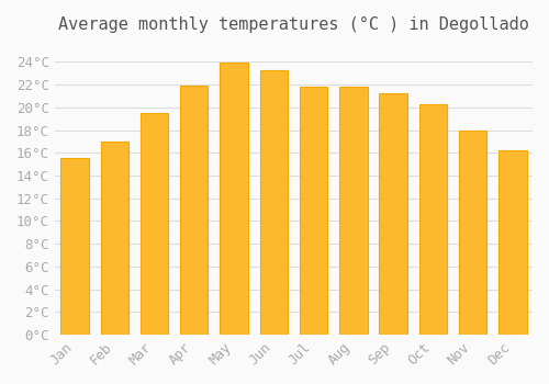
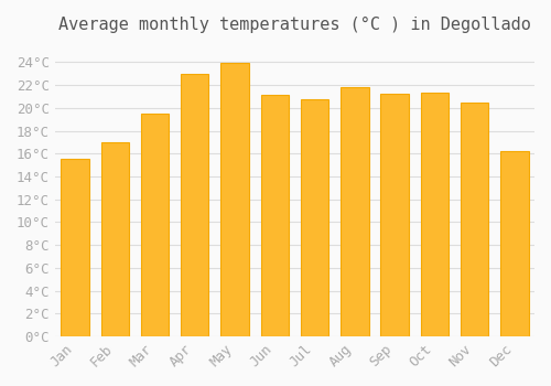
Apr: 21.9°C -> 23.0°C
Jun: 23.3°C -> 21.1°C
Jul: 21.8°C -> 20.8°C
Oct: 20.3°C -> 21.3°C
Nov: 18.0°C -> 20.5°C
